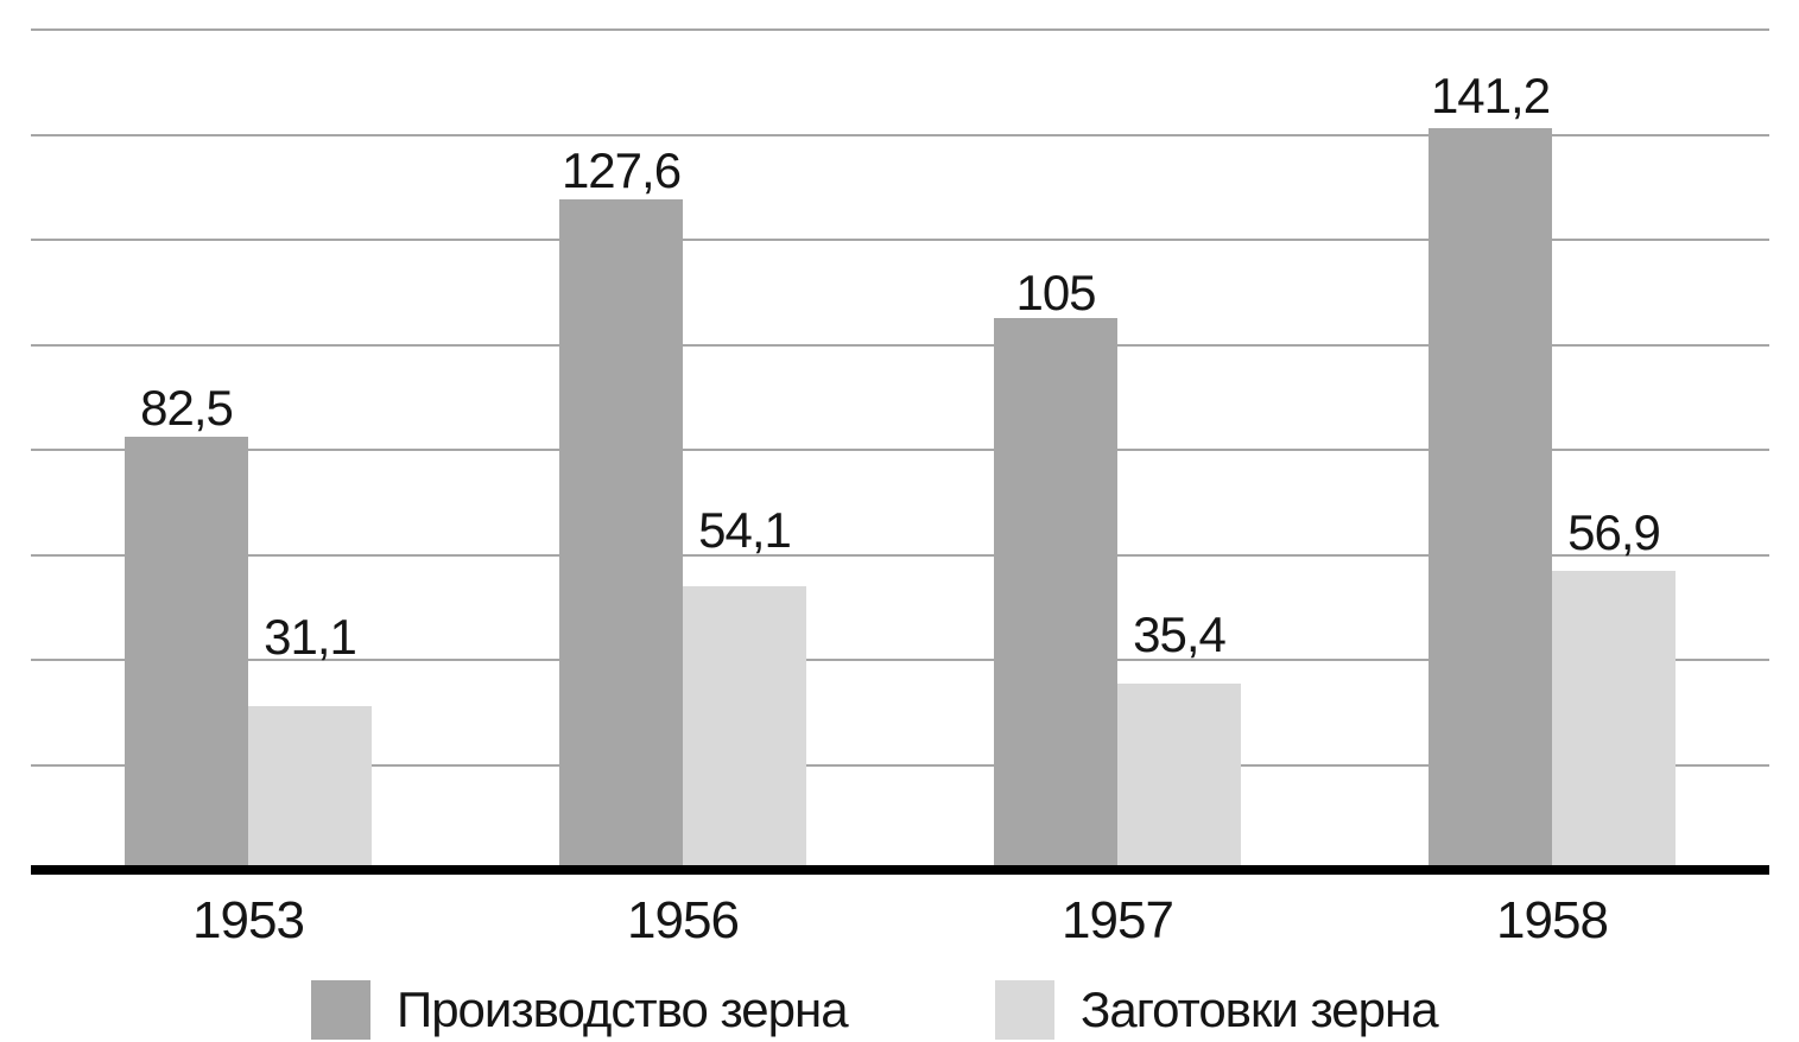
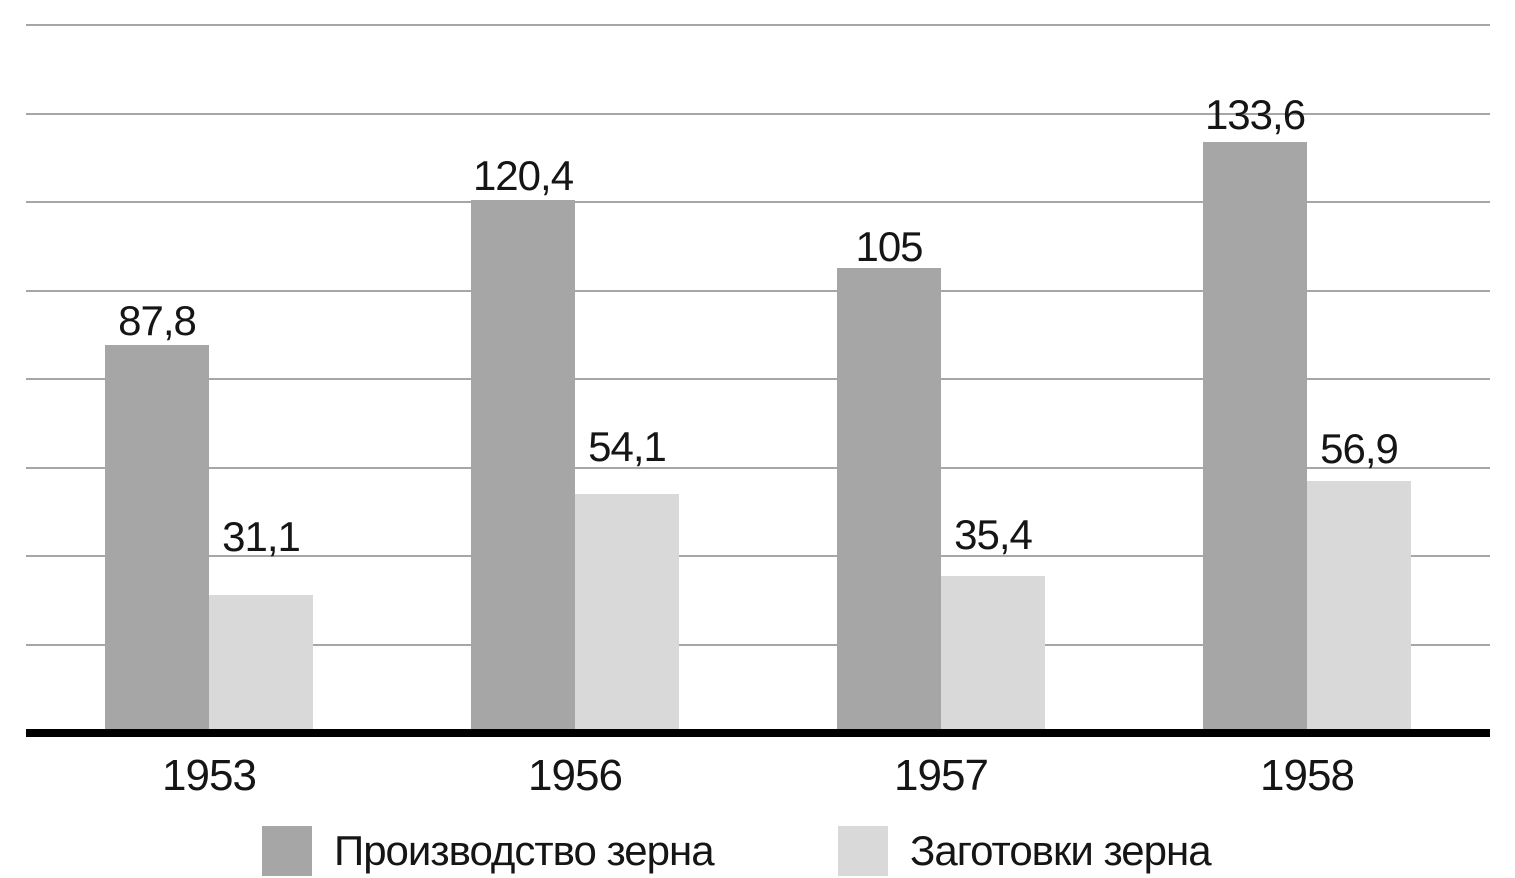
Производство зерна/1953: 82,5 -> 87,8
Производство зерна/1956: 127,6 -> 120,4
Производство зерна/1958: 141,2 -> 133,6
